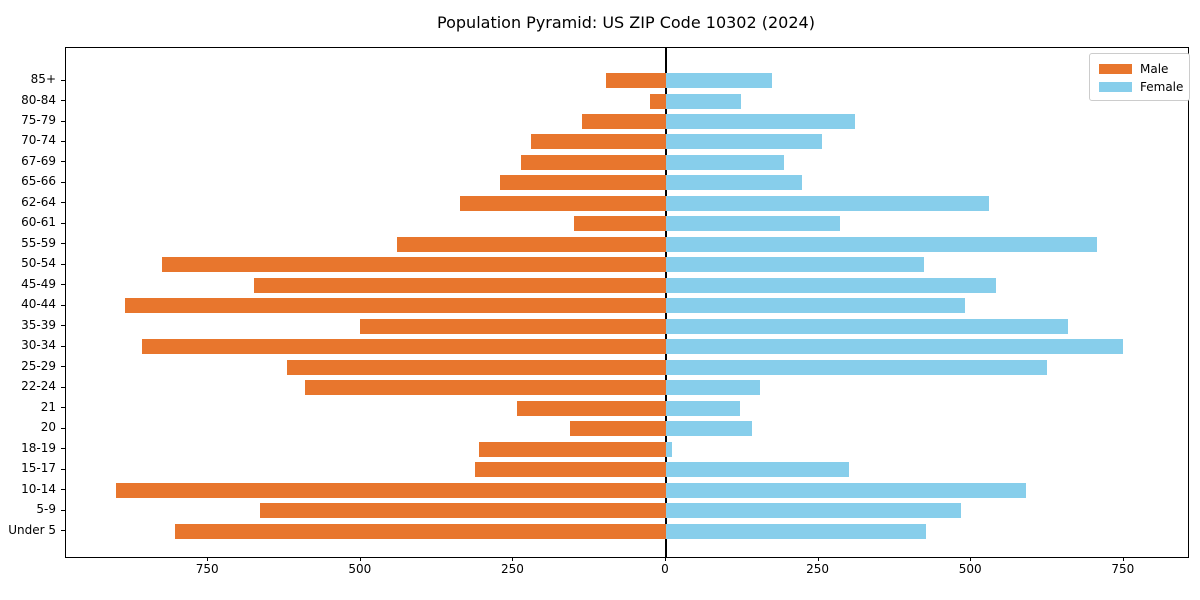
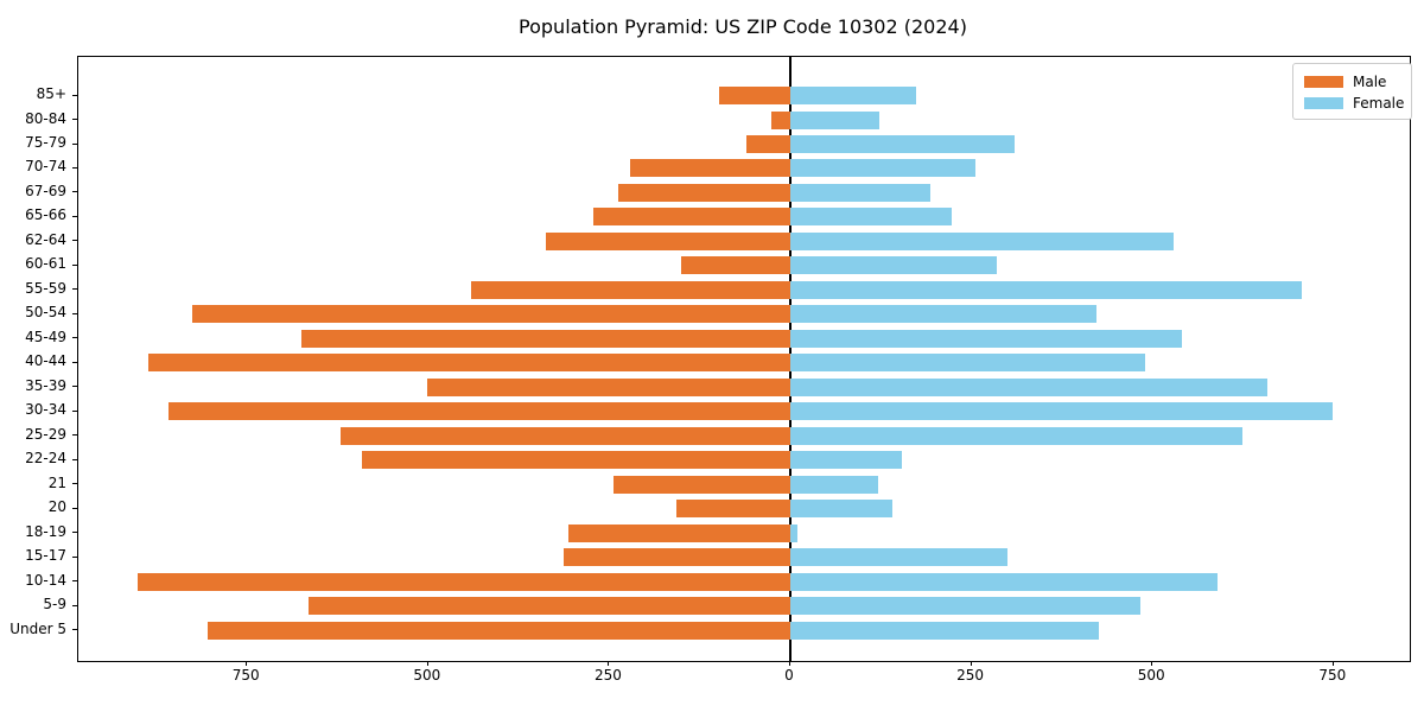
Male/75-79: 140 -> 60
